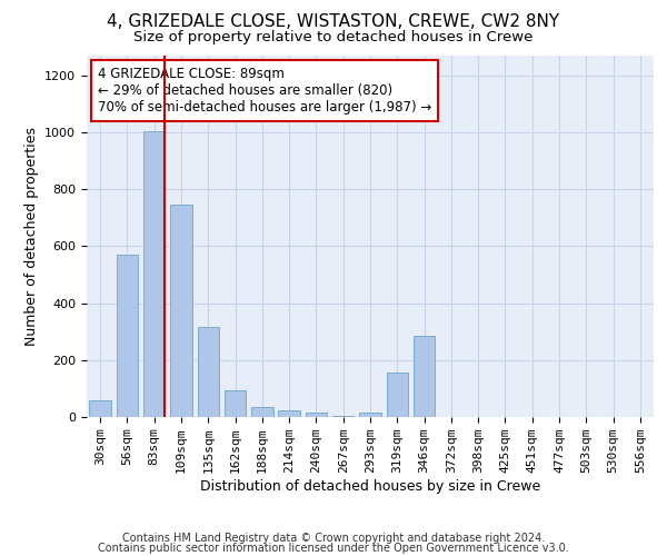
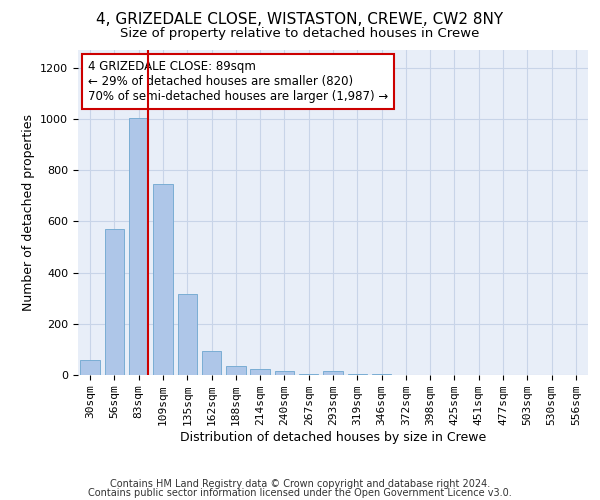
319sqm: 155 -> 5
346sqm: 285 -> 5
